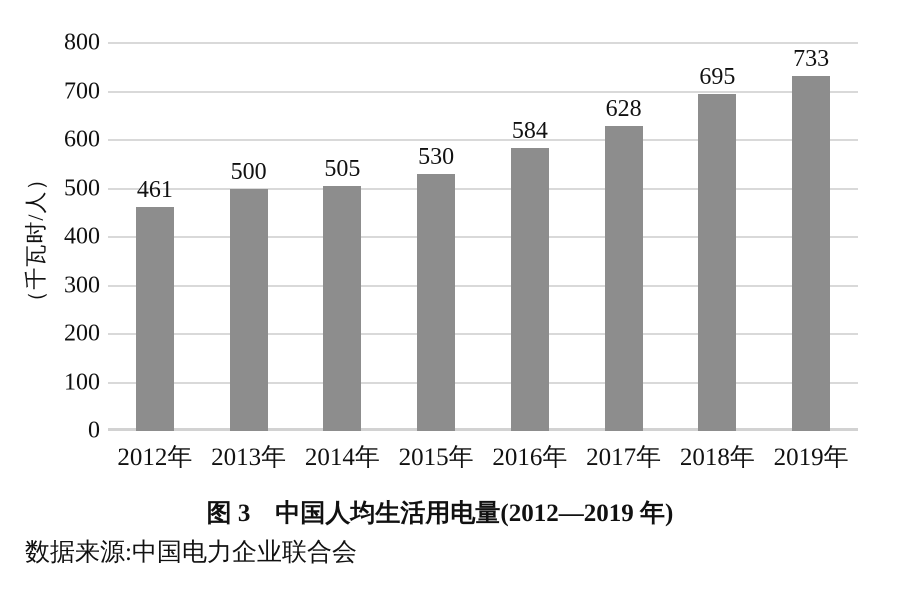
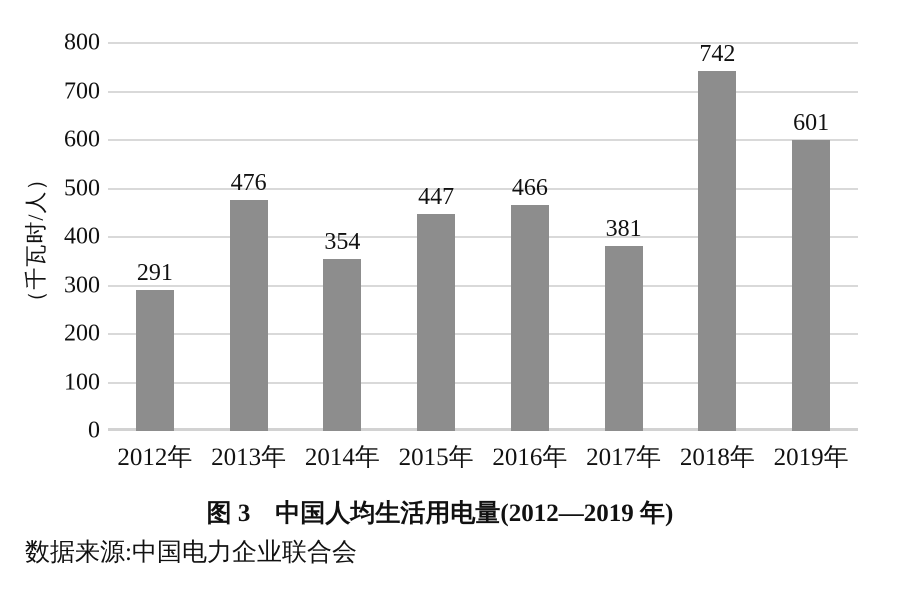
2012年: 461 -> 291
2013年: 500 -> 476
2014年: 505 -> 354
2015年: 530 -> 447
2016年: 584 -> 466
2017年: 628 -> 381
2018年: 695 -> 742
2019年: 733 -> 601
